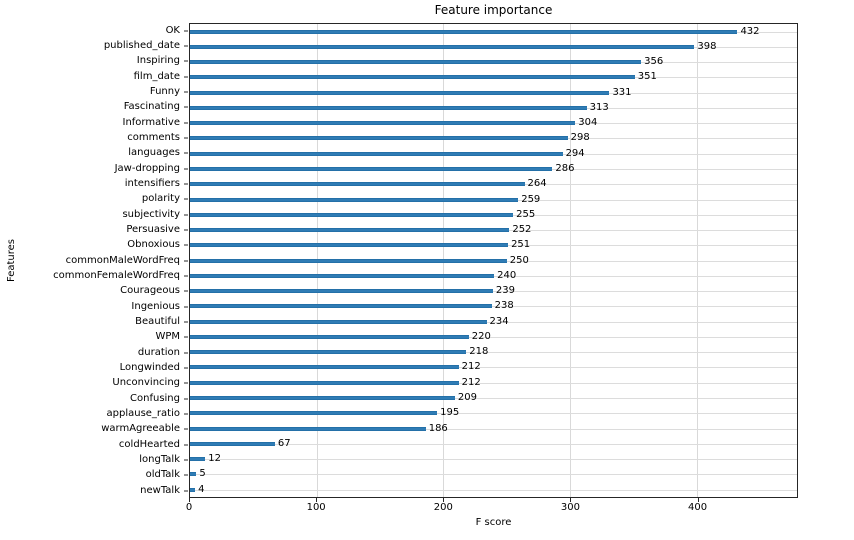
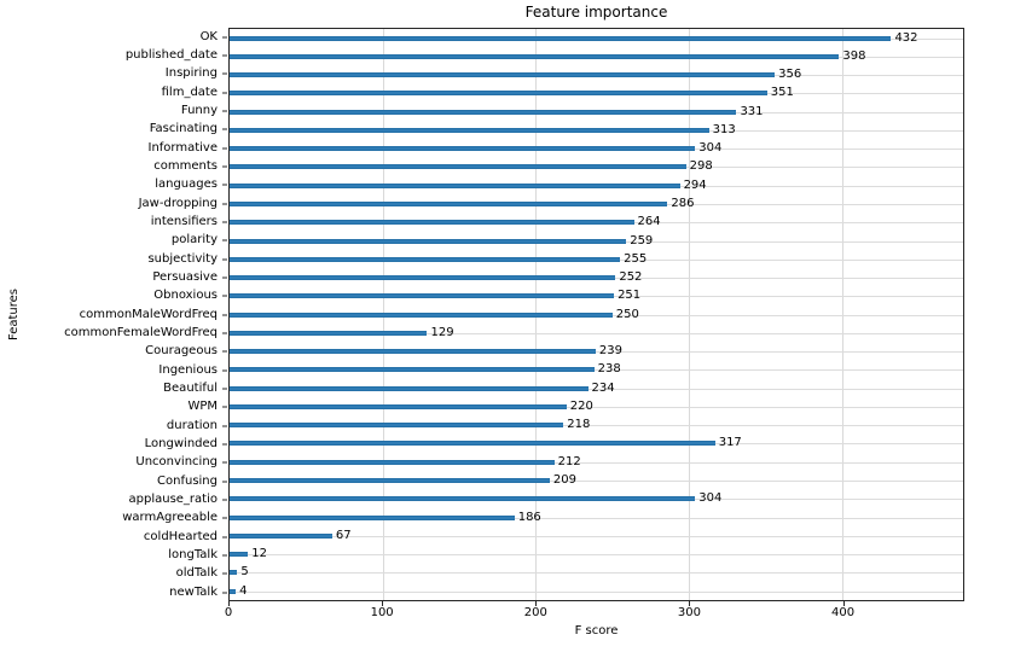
commonFemaleWordFreq: 240 -> 129
Longwinded: 212 -> 317
applause_ratio: 195 -> 304
